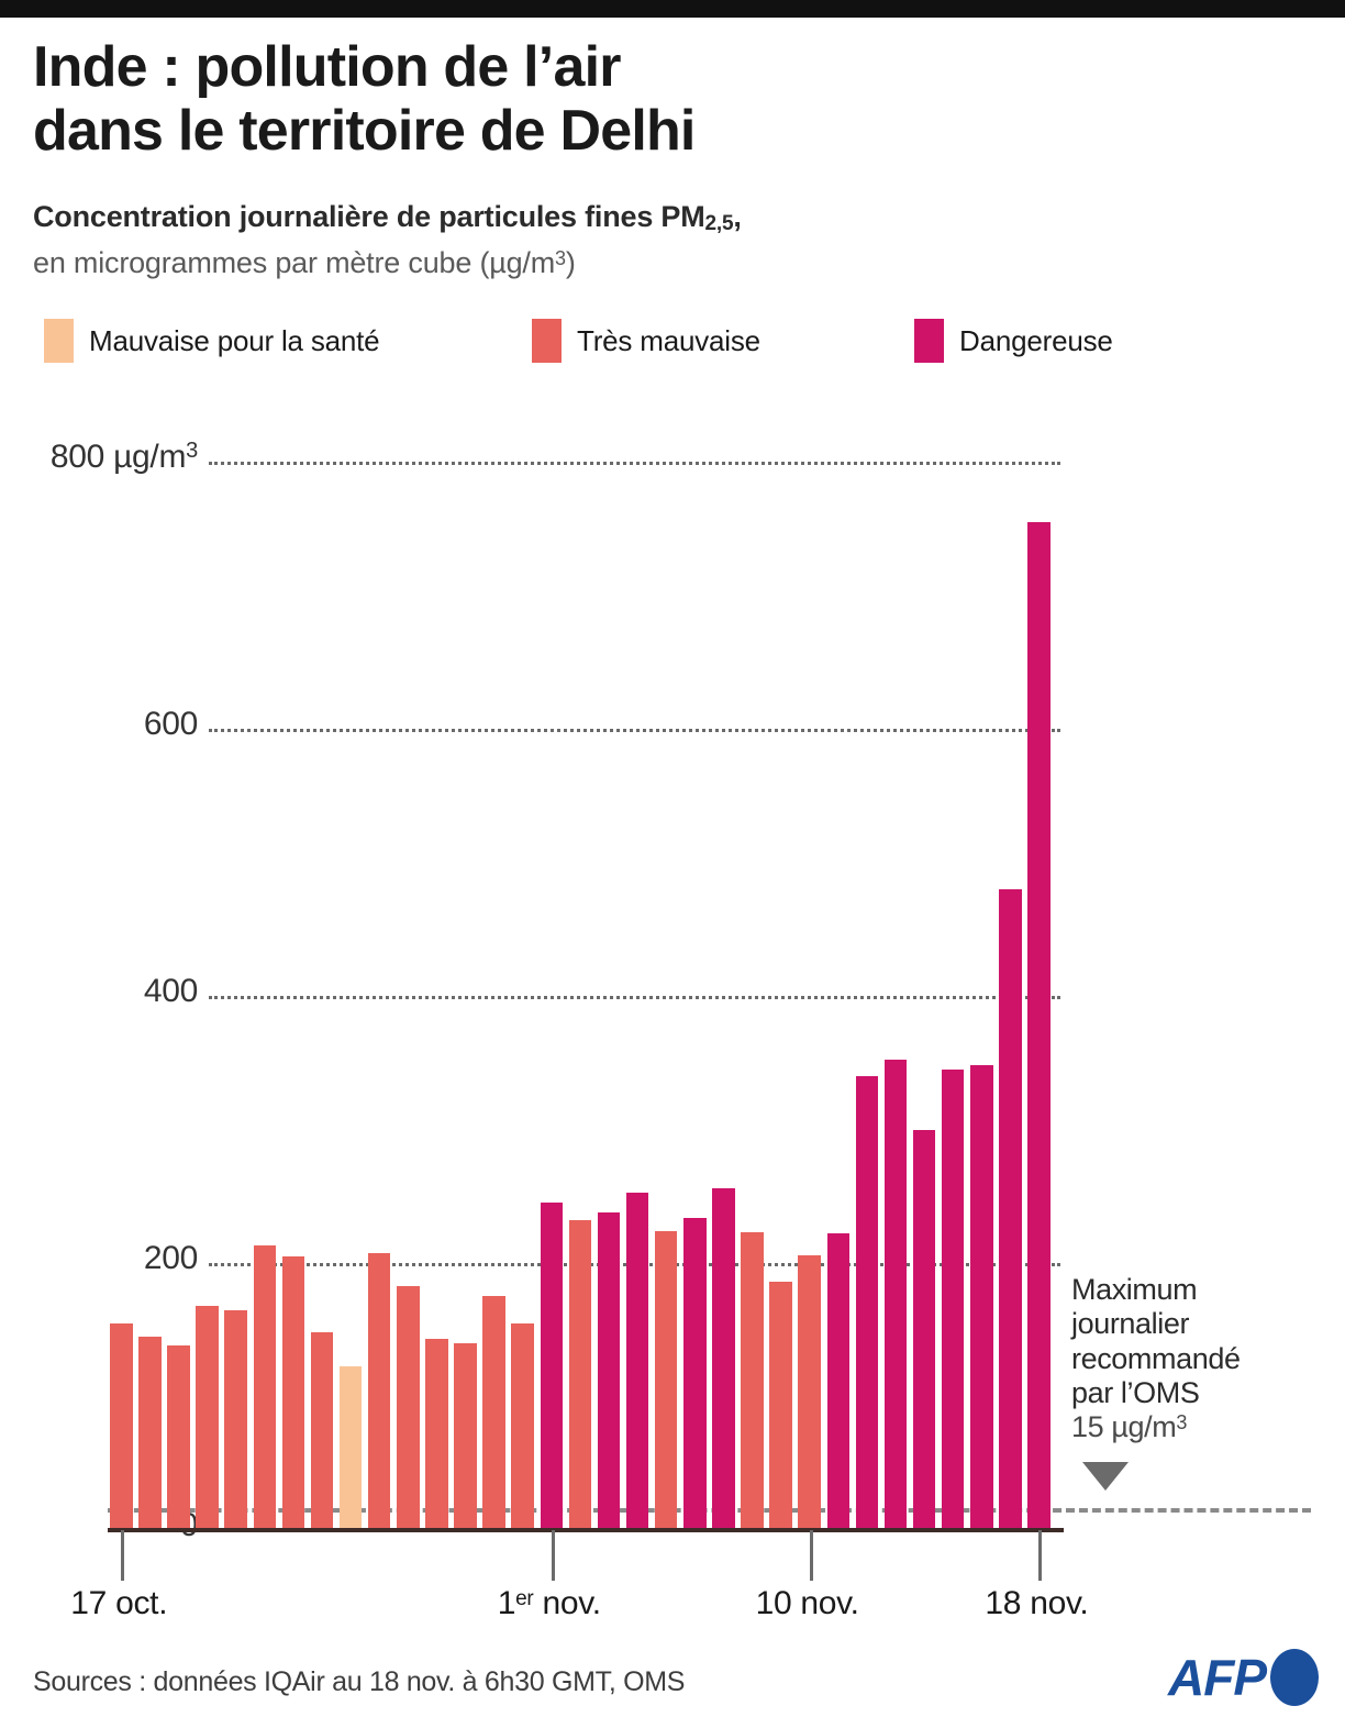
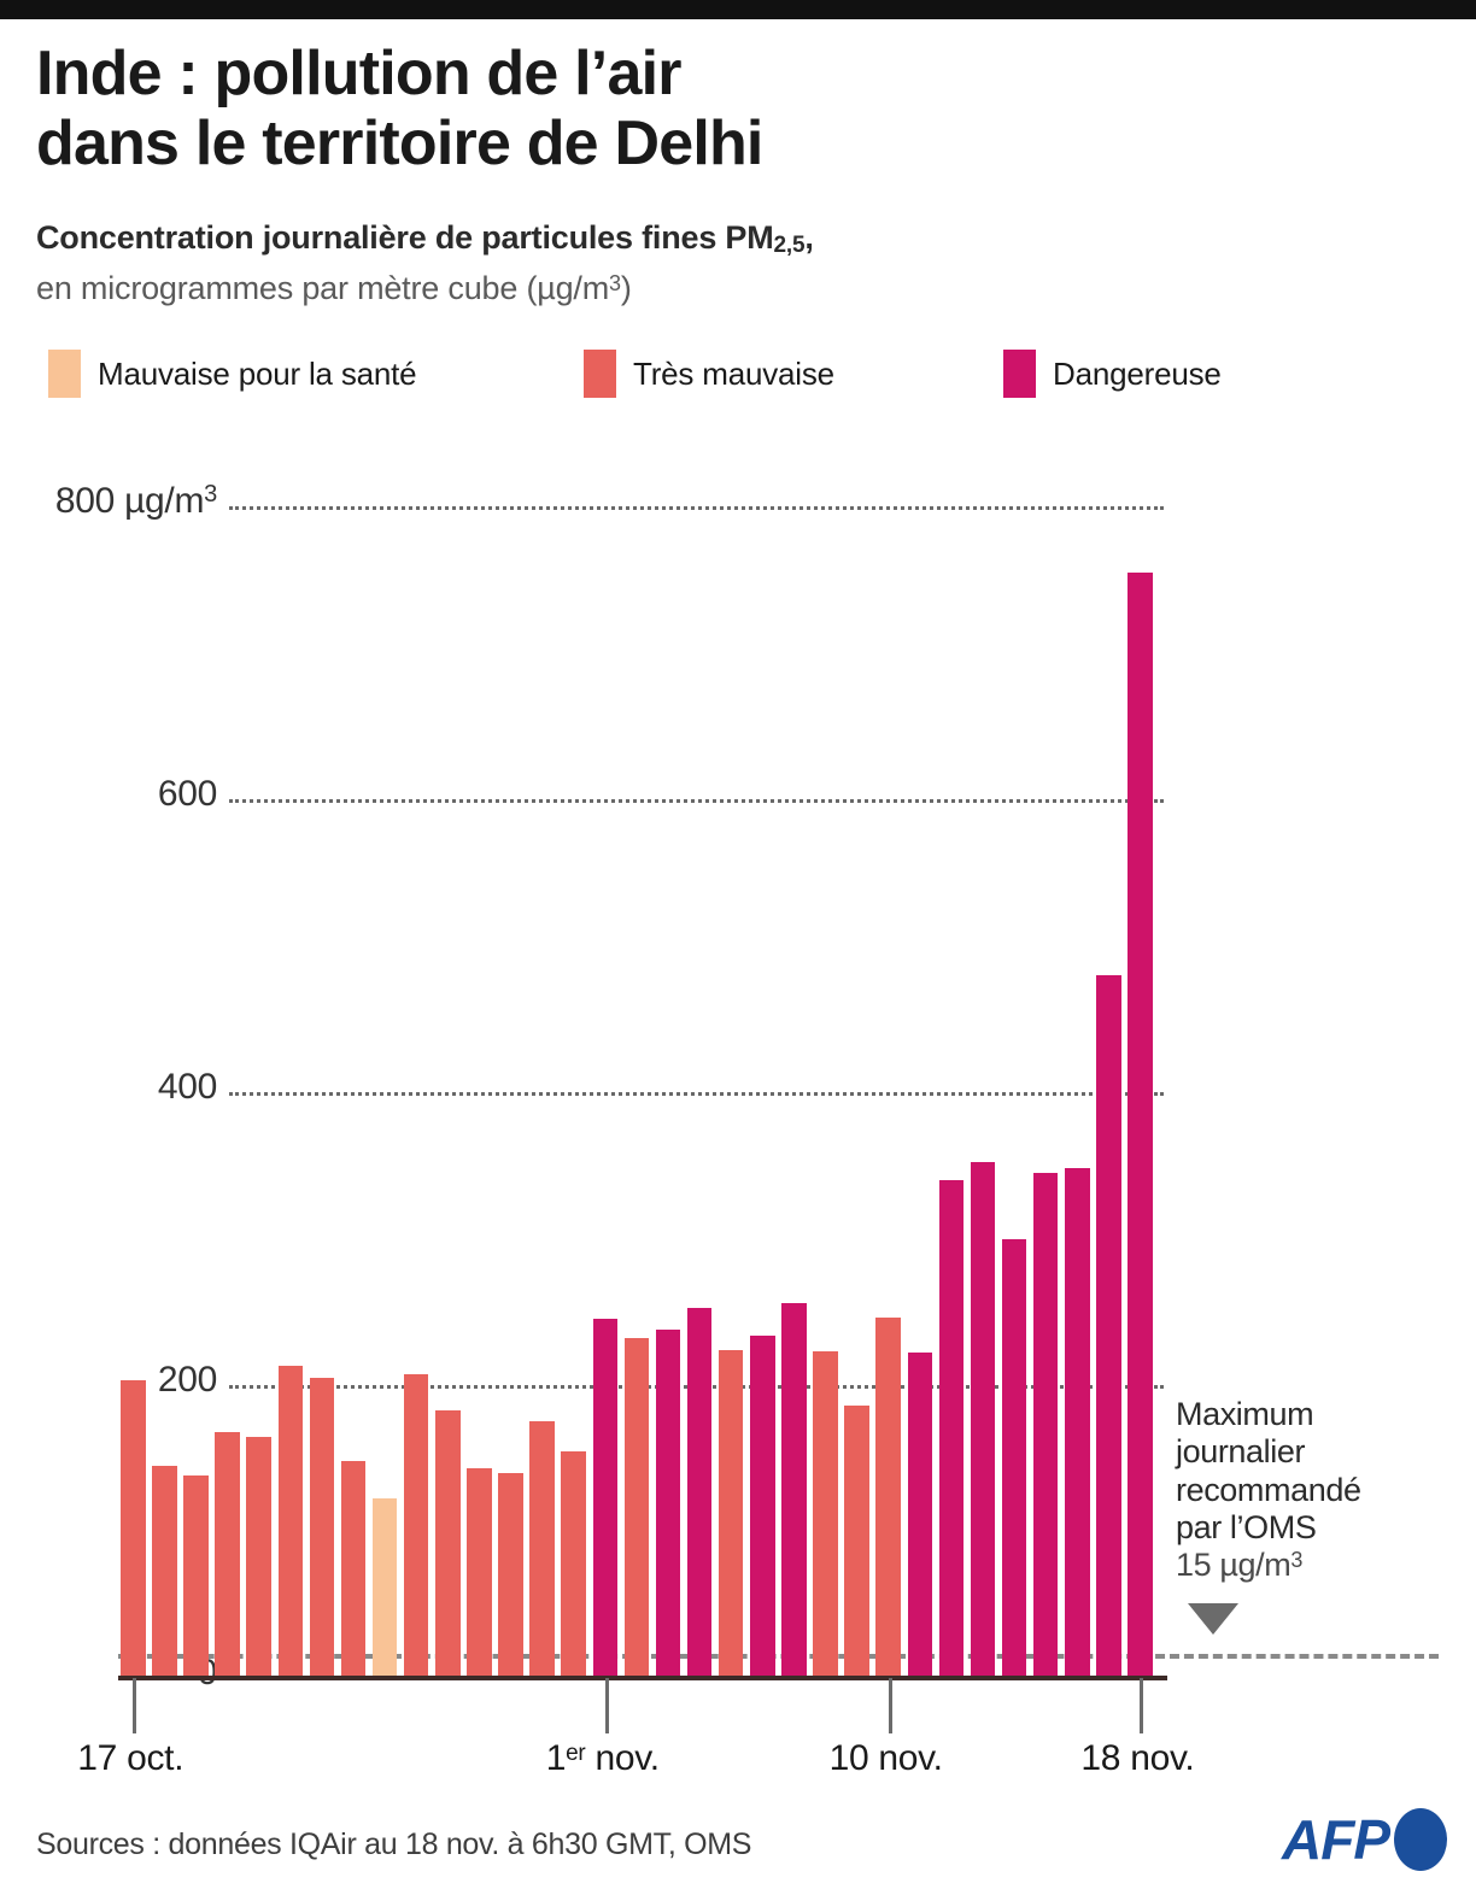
17 oct.: 155 -> 203
10 nov.: 206 -> 246
